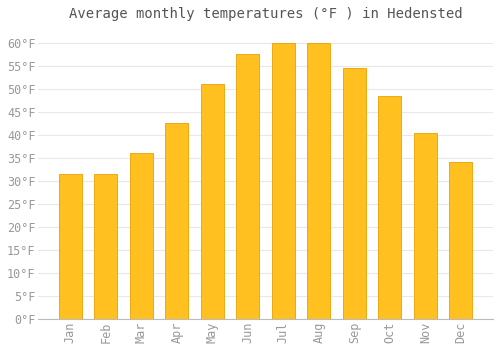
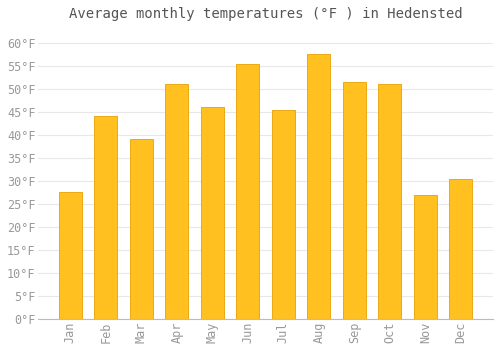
Jan: 31.5°F -> 27.5°F
Feb: 31.5°F -> 44.0°F
Mar: 36.0°F -> 39.0°F
Apr: 42.5°F -> 51.0°F
May: 51.0°F -> 46.0°F
Jun: 57.5°F -> 55.5°F
Jul: 60.0°F -> 45.5°F
Aug: 60.0°F -> 57.5°F
Sep: 54.5°F -> 51.5°F
Oct: 48.5°F -> 51.0°F
Nov: 40.5°F -> 27.0°F
Dec: 34.0°F -> 30.5°F
